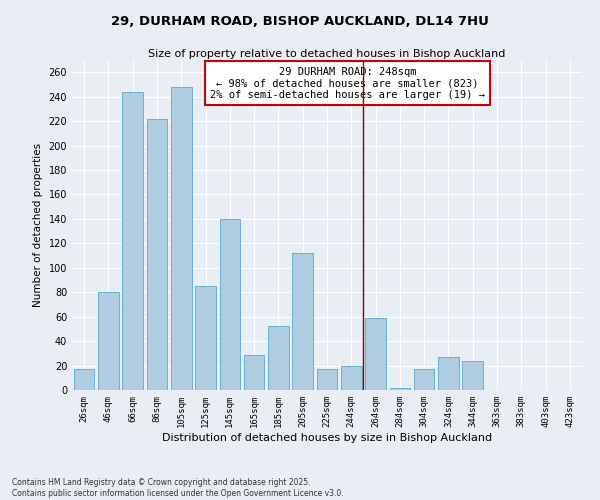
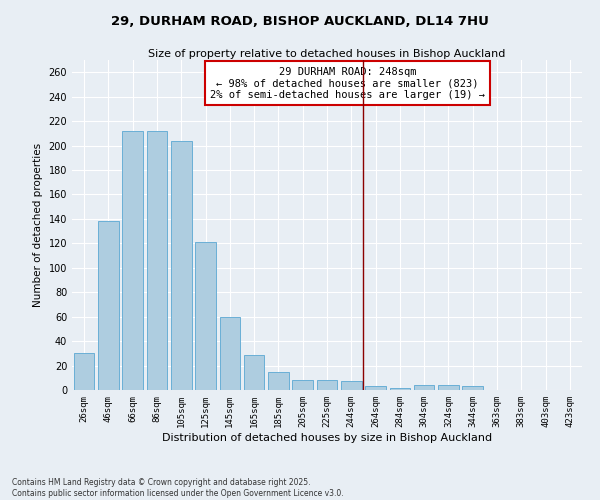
26sqm: 17 -> 30
46sqm: 80 -> 138
66sqm: 244 -> 212
86sqm: 222 -> 212
105sqm: 248 -> 204
125sqm: 85 -> 121
145sqm: 140 -> 60
185sqm: 52 -> 15
205sqm: 112 -> 8
225sqm: 17 -> 8
244sqm: 20 -> 7
264sqm: 59 -> 3
304sqm: 17 -> 4
324sqm: 27 -> 4
344sqm: 24 -> 3
